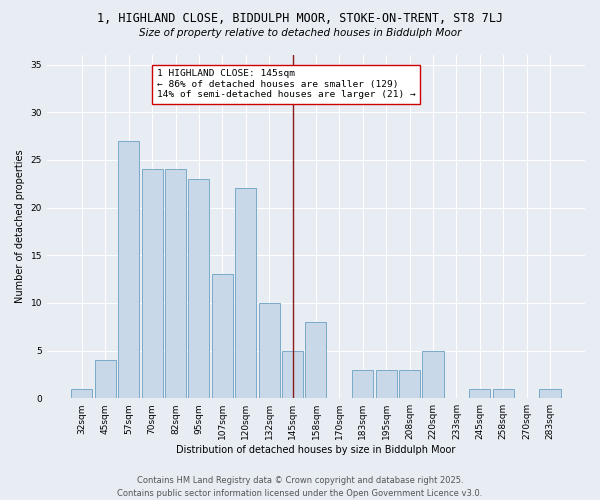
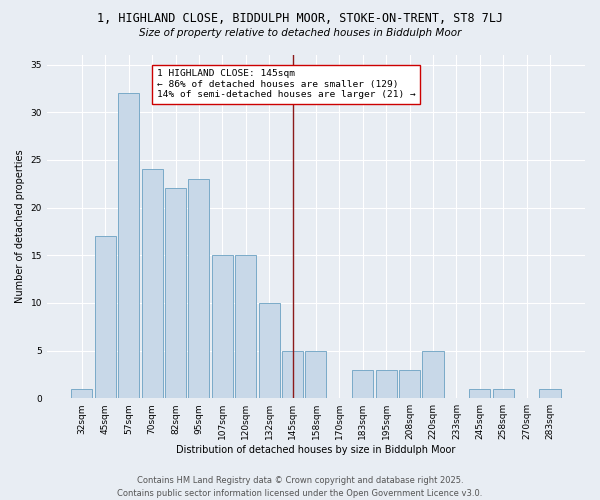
45sqm: 4 -> 17
57sqm: 27 -> 32
82sqm: 24 -> 22
107sqm: 13 -> 15
120sqm: 22 -> 15
158sqm: 8 -> 5
